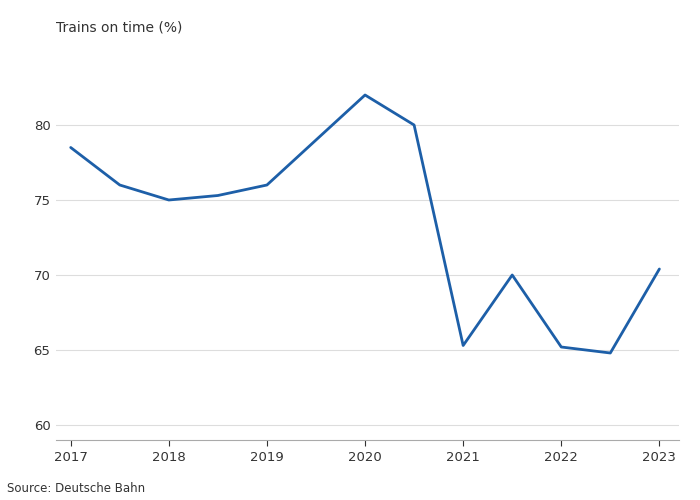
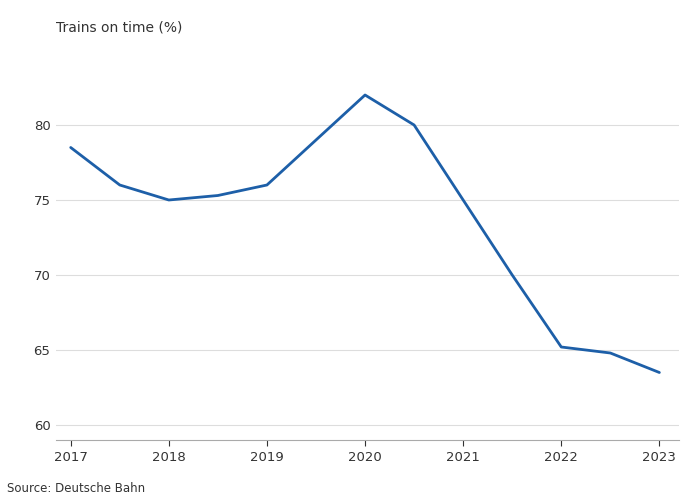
2021: 65.3 -> 75.0
2023: 70.4 -> 63.5
